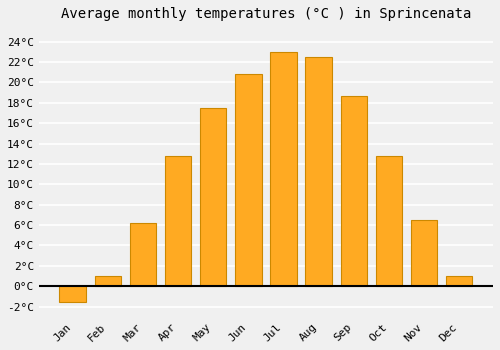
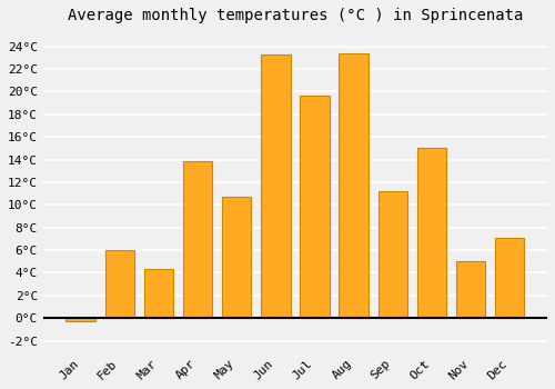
Jan: -1.5°C -> -0.3°C
Feb: 1.0°C -> 6.0°C
Mar: 6.2°C -> 4.3°C
Apr: 12.8°C -> 13.9°C
May: 17.5°C -> 10.7°C
Jun: 20.8°C -> 23.3°C
Jul: 23.0°C -> 19.6°C
Aug: 22.5°C -> 23.4°C
Sep: 18.7°C -> 11.2°C
Oct: 12.8°C -> 15.0°C
Nov: 6.5°C -> 5.0°C
Dec: 1.0°C -> 7.1°C
